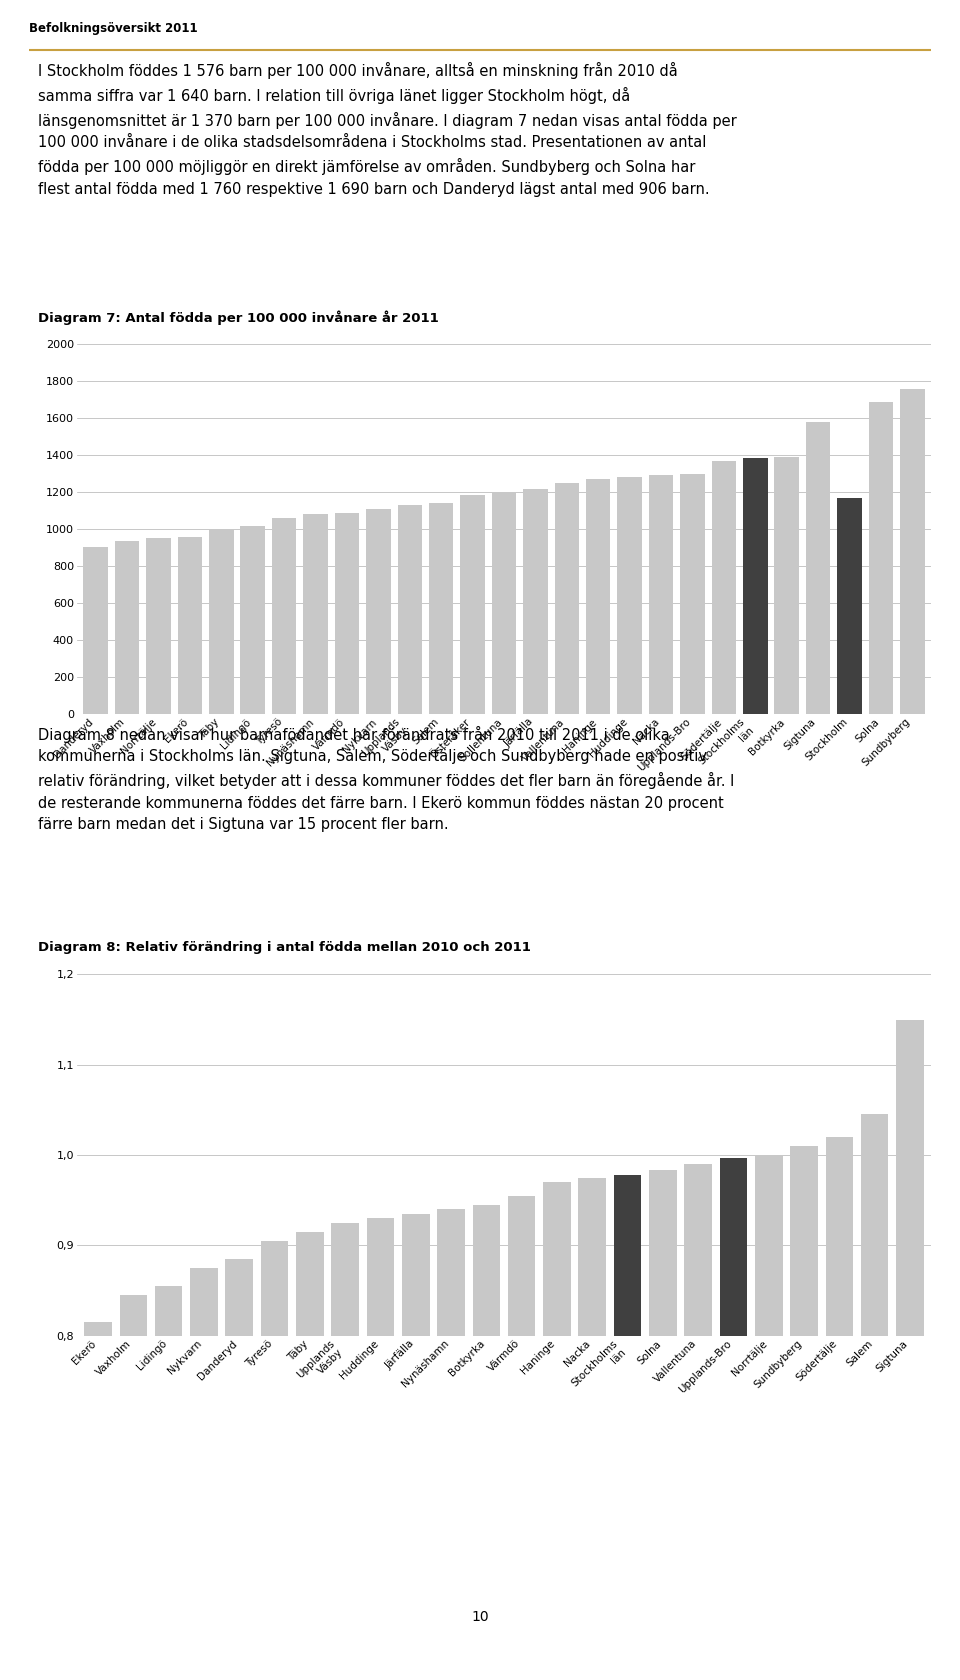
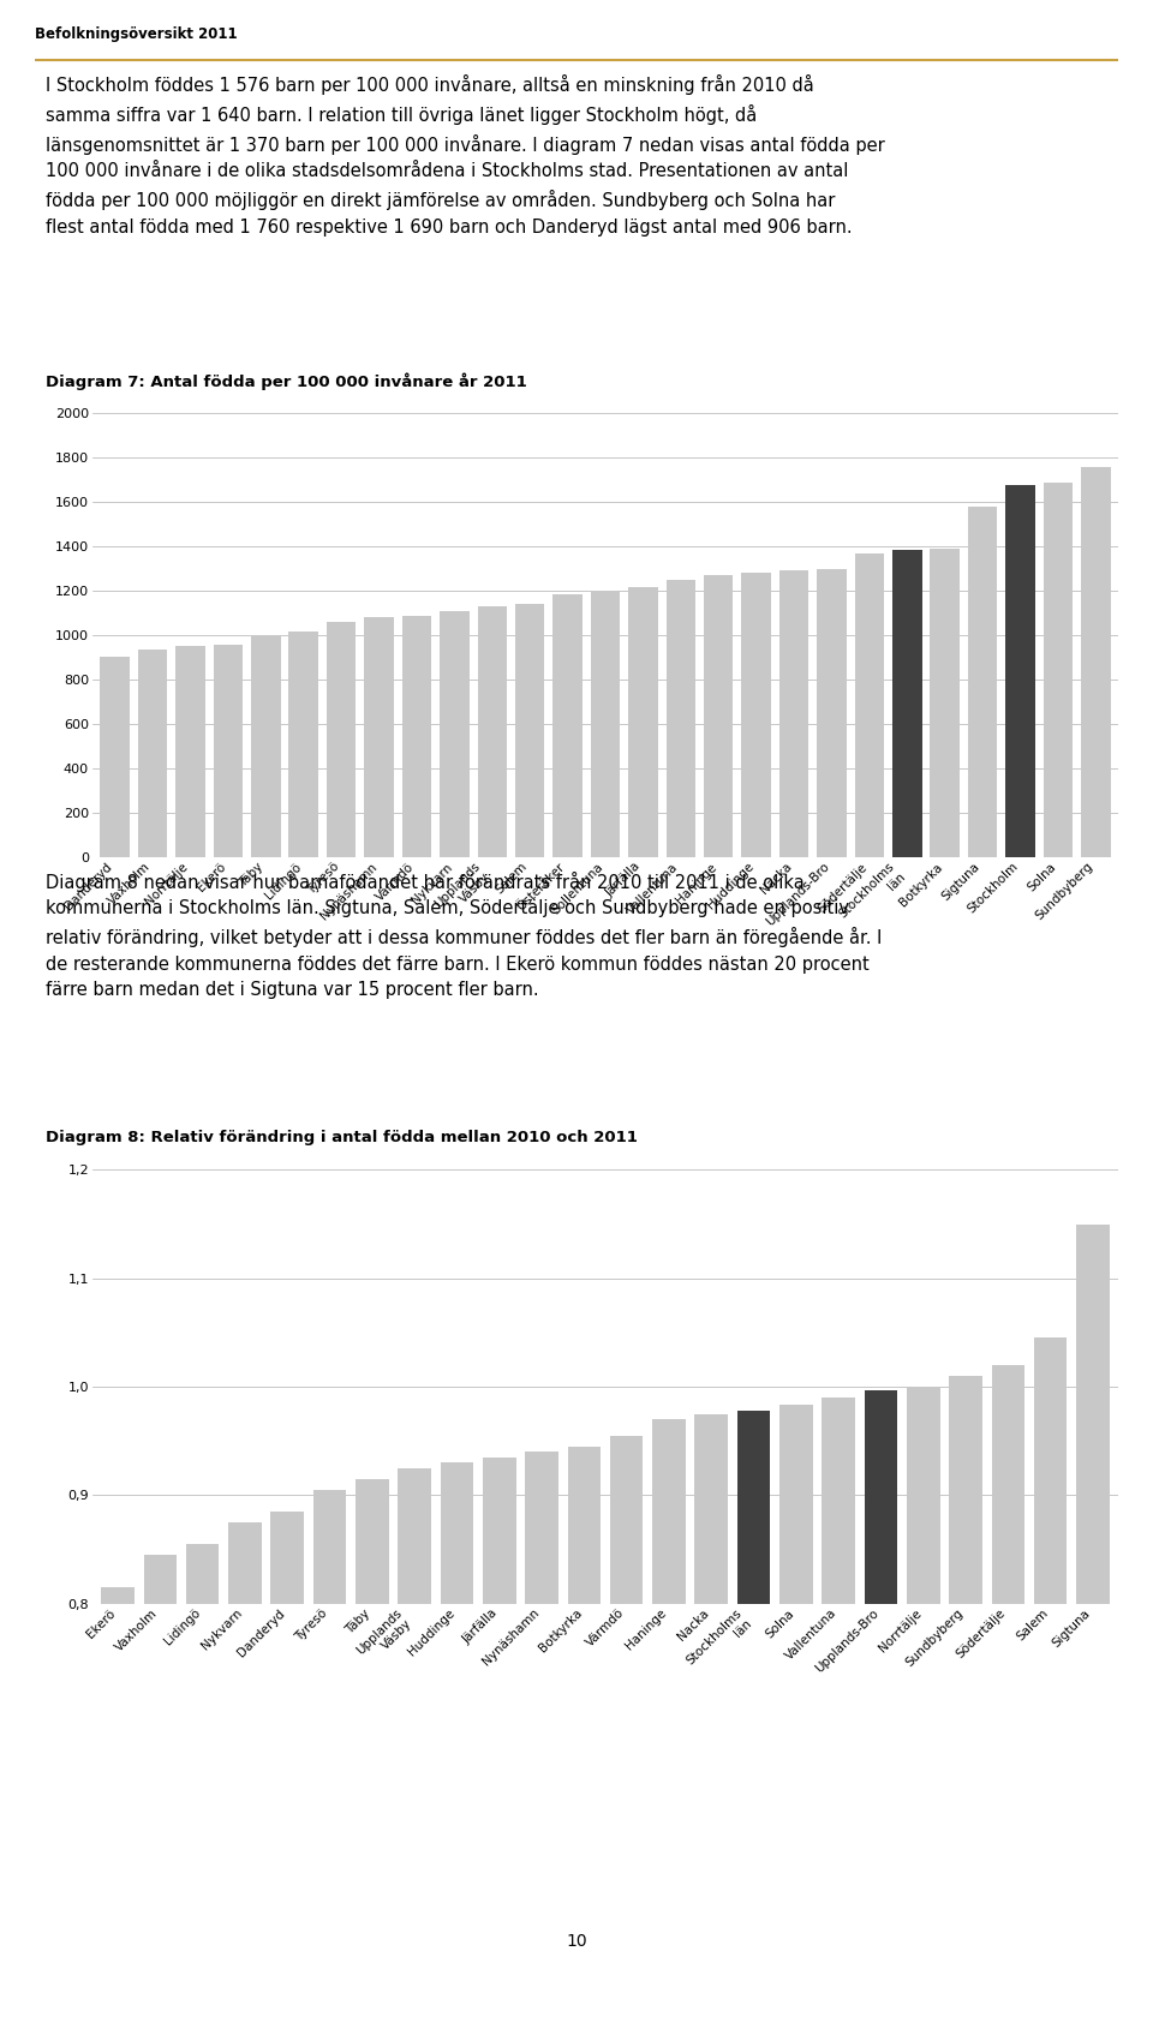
Stockholm: 1170 -> 1680
